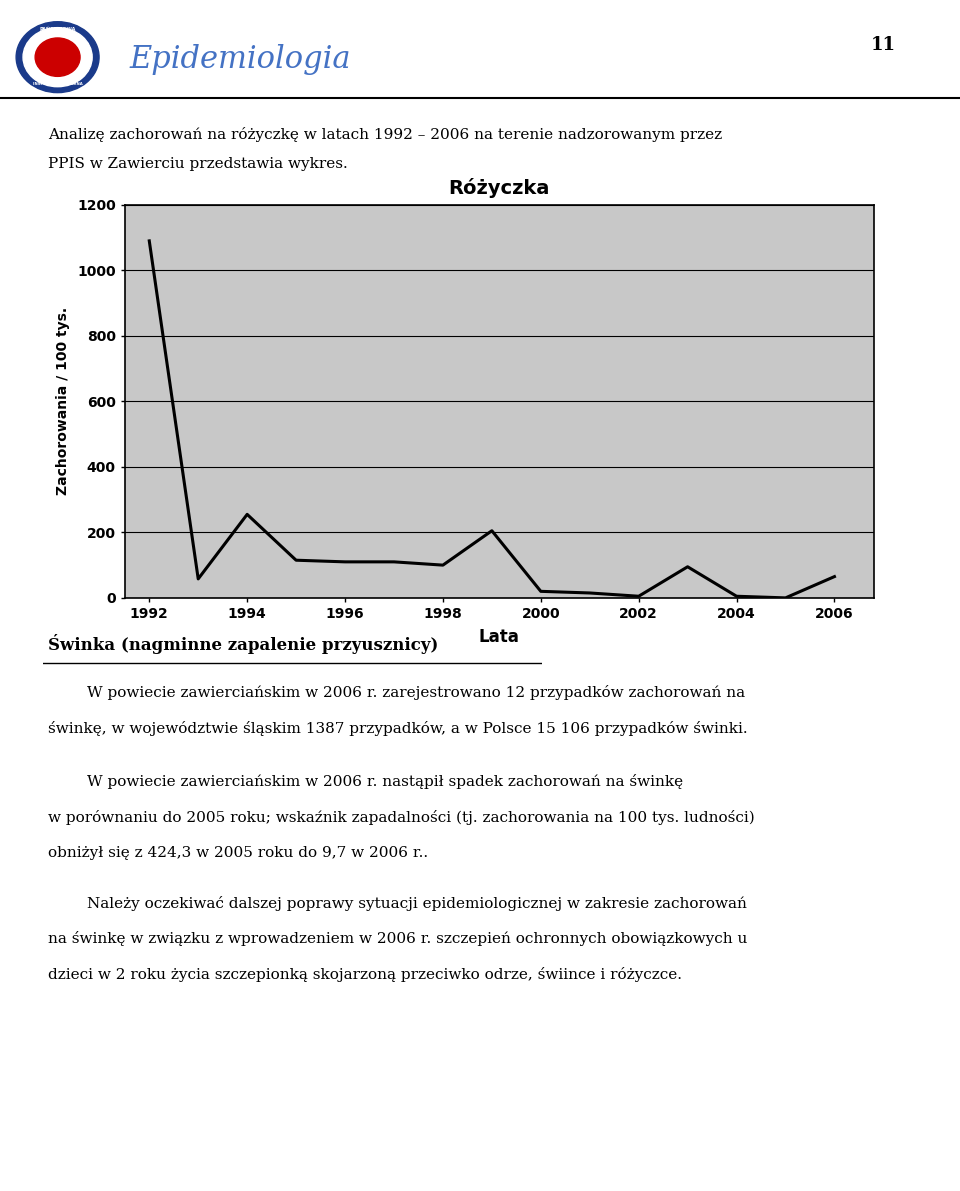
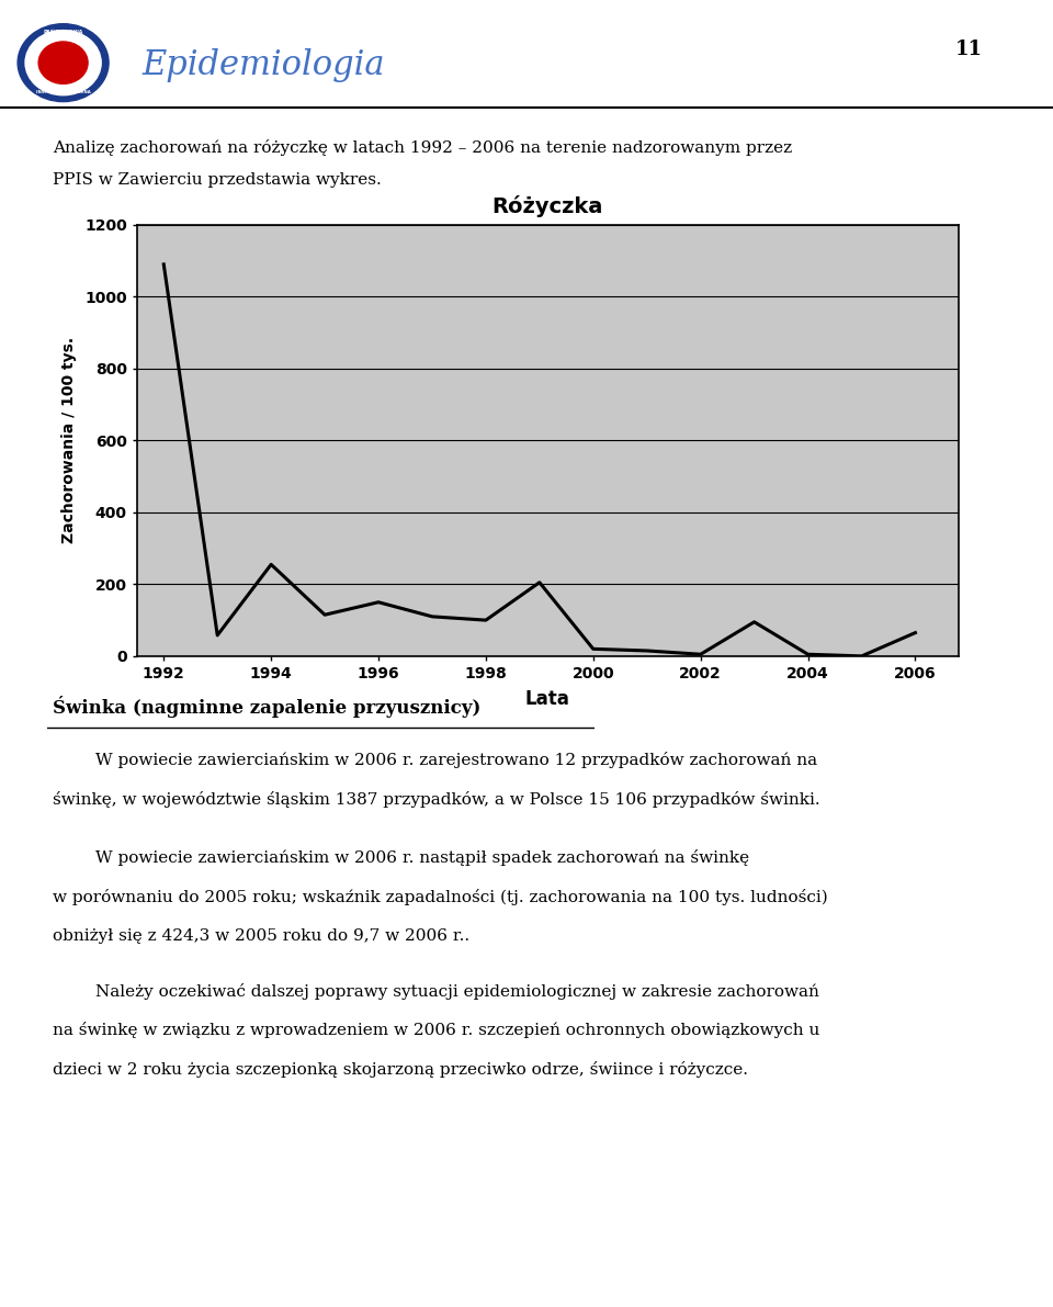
1996: 110 -> 150
